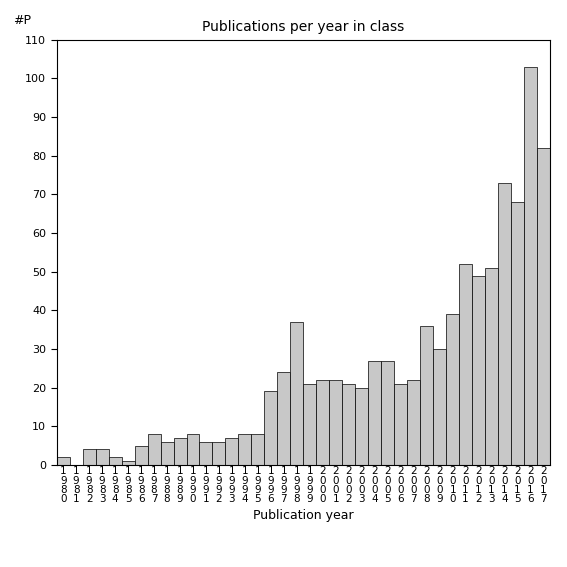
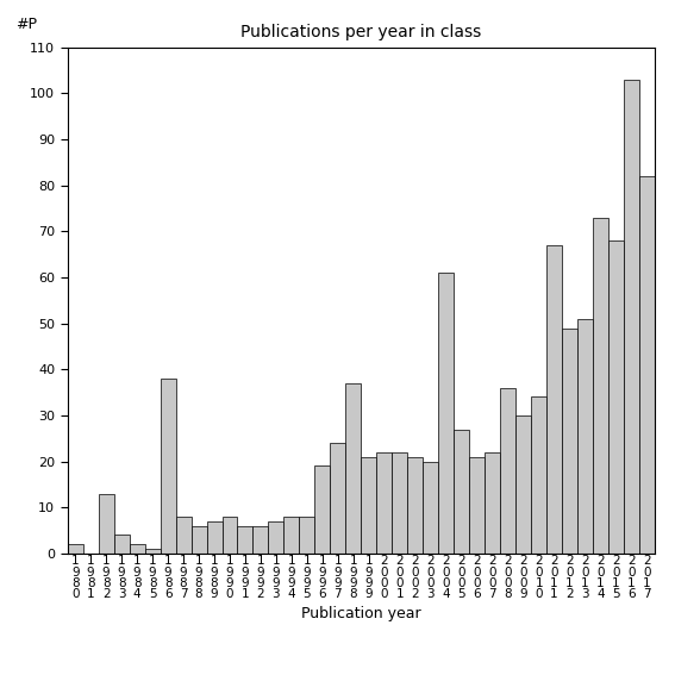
1 9 8 2: 4 -> 13
1 9 8 6: 5 -> 38
2 0 0 4: 27 -> 61
2 0 1 0: 39 -> 34
2 0 1 1: 52 -> 67
